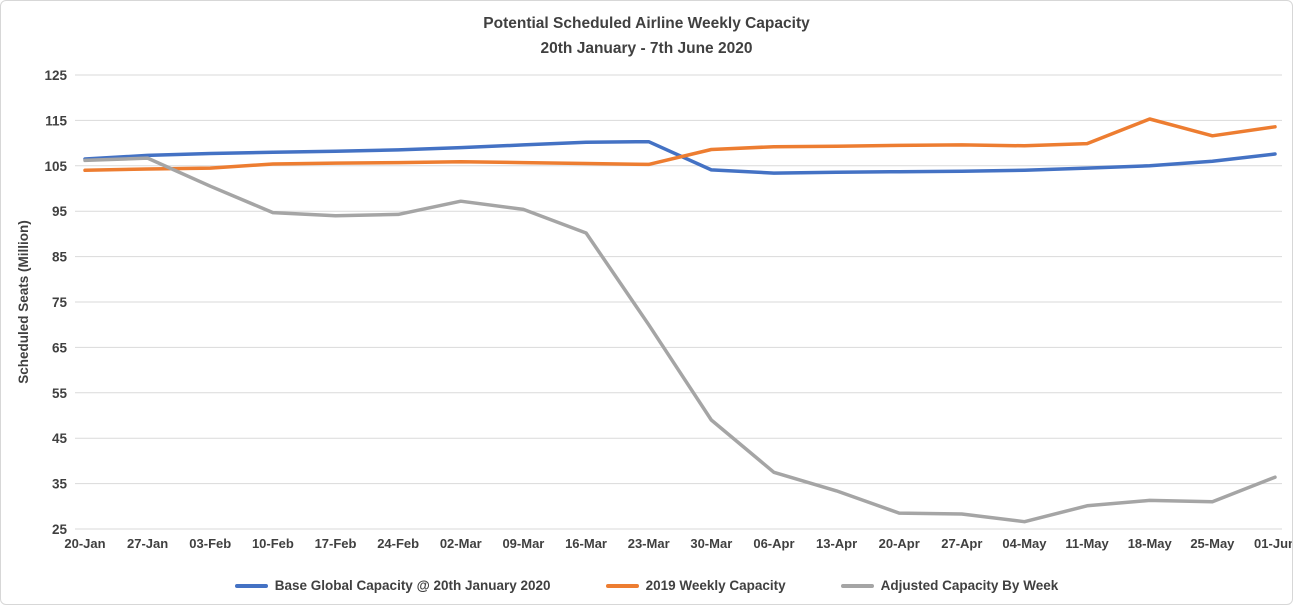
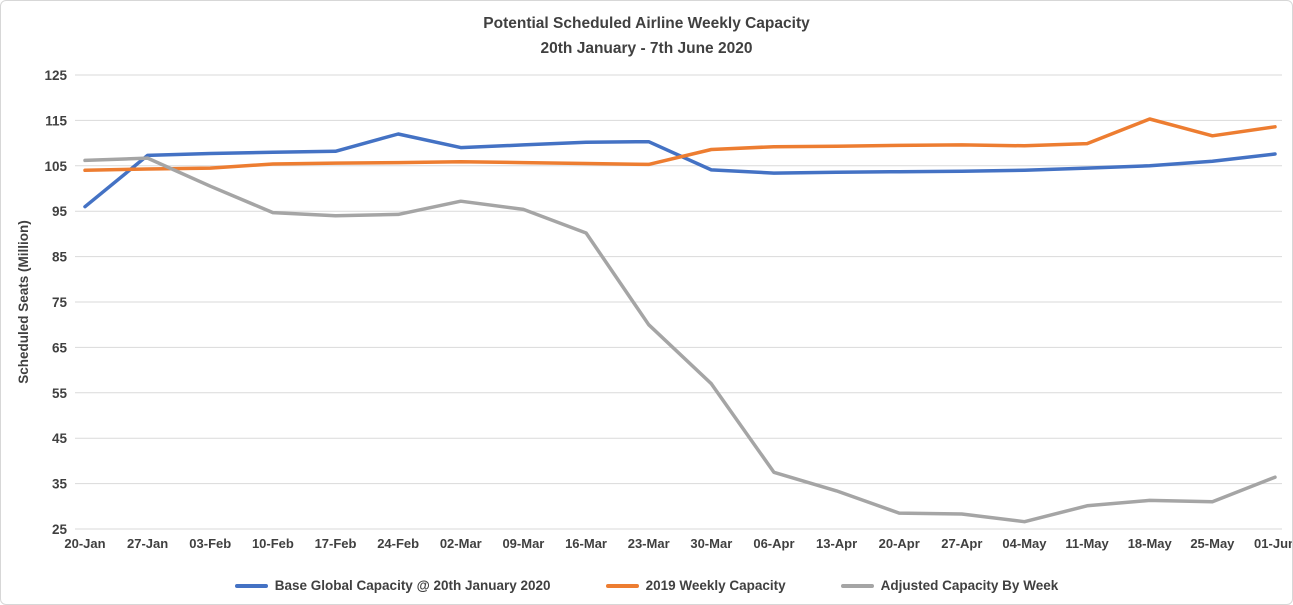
Base Global Capacity @ 20th January 2020/20-Jan: 106 -> 96
Base Global Capacity @ 20th January 2020/24-Feb: 108 -> 112
Adjusted Capacity By Week/30-Mar: 49 -> 57
